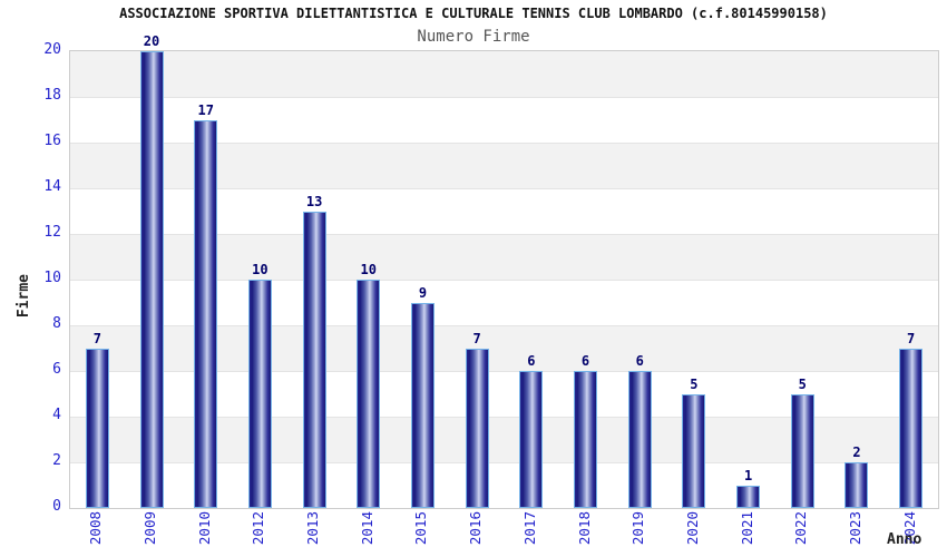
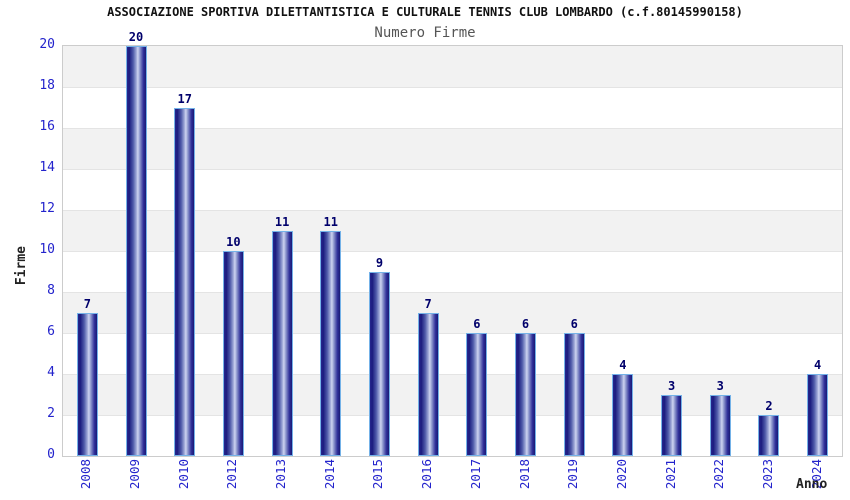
2013: 13 -> 11
2014: 10 -> 11
2020: 5 -> 4
2021: 1 -> 3
2022: 5 -> 3
2024: 7 -> 4
